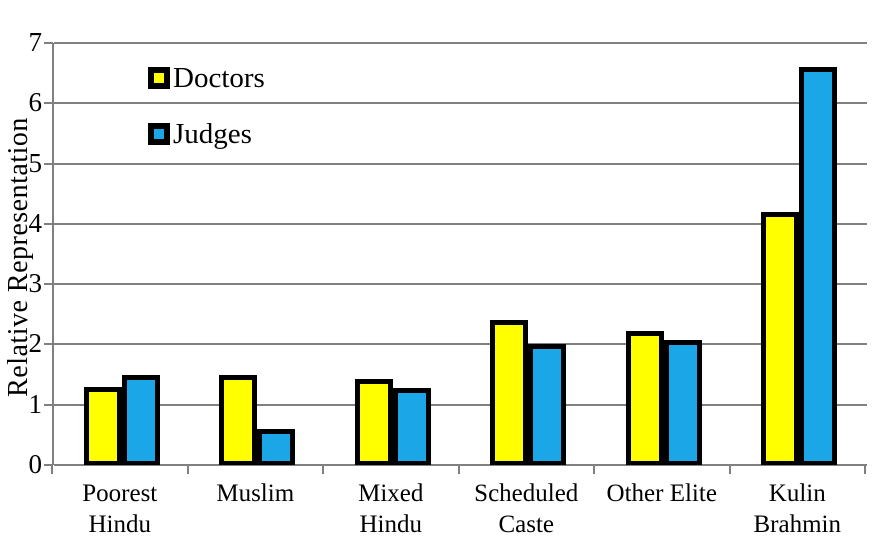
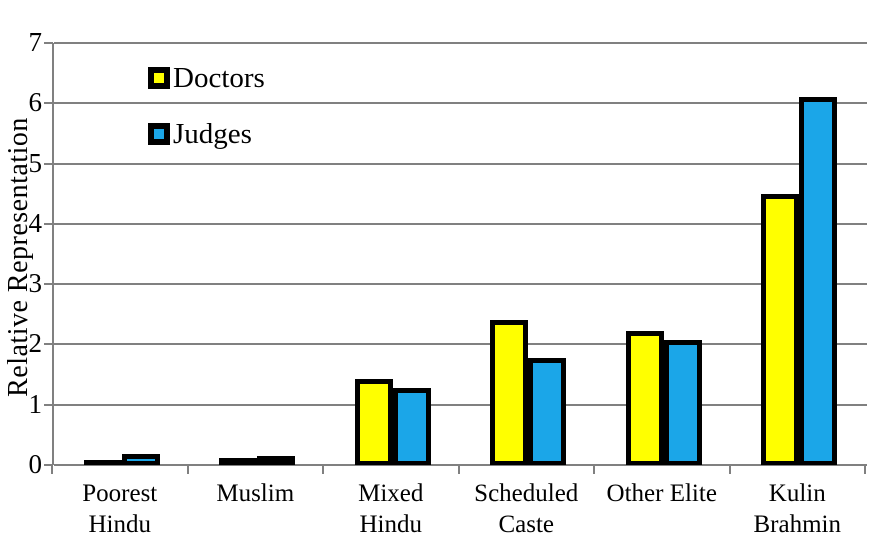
Doctors/Poorest Hindu: 1.3 -> 0.1
Judges/Poorest Hindu: 1.5 -> 0.2
Doctors/Muslim: 1.5 -> 0.1
Judges/Muslim: 0.6 -> 0.1
Judges/Scheduled Caste: 2.0 -> 1.8
Doctors/Kulin Brahmin: 4.2 -> 4.5
Judges/Kulin Brahmin: 6.6 -> 6.1
